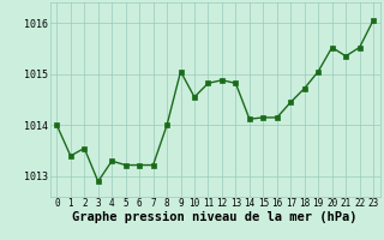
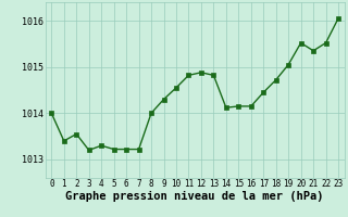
3: 1012.90 -> 1013.20
9: 1015.05 -> 1014.30
